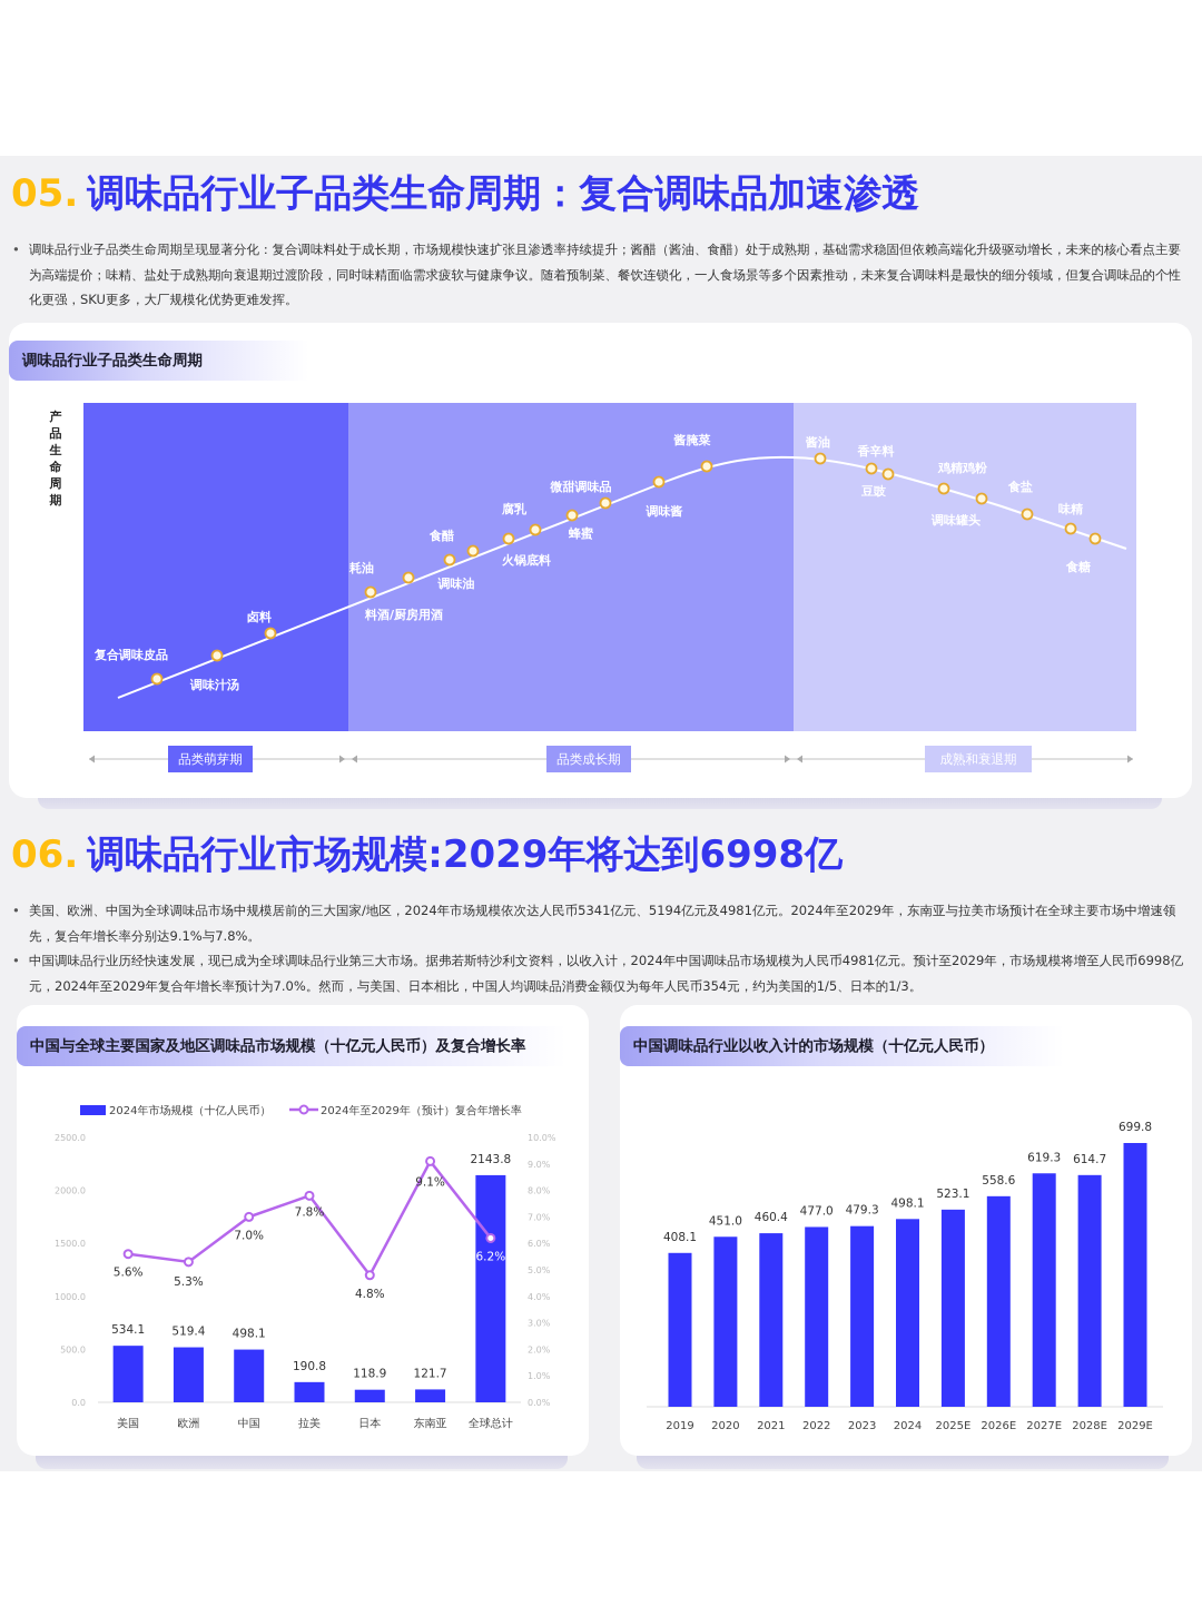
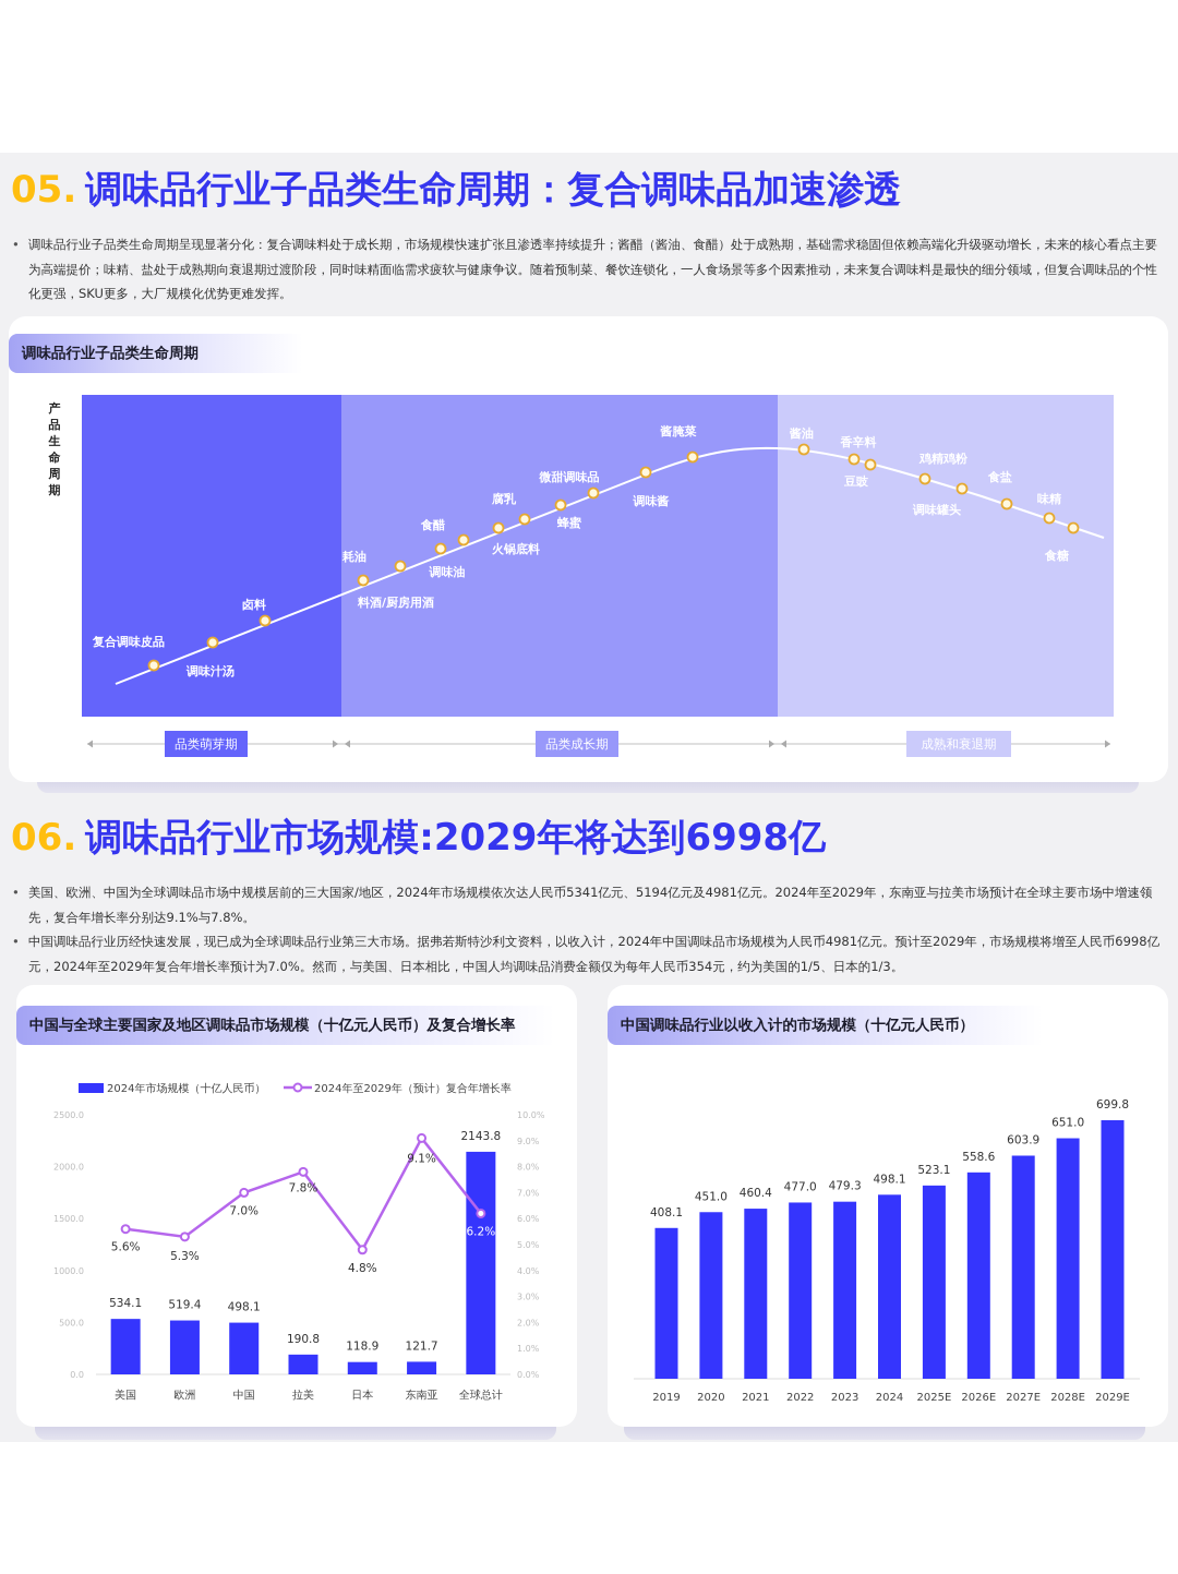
中国调味品行业以收入计的市场规模（十亿元人民币）/2027E: 619.3 -> 603.9
中国调味品行业以收入计的市场规模（十亿元人民币）/2028E: 614.7 -> 651.0
